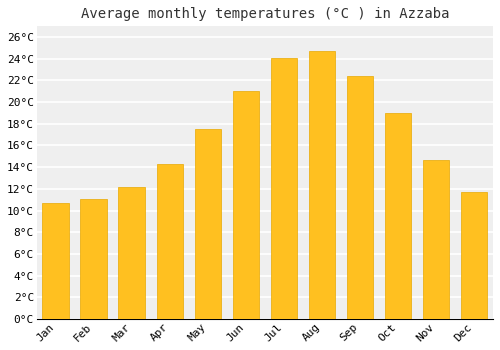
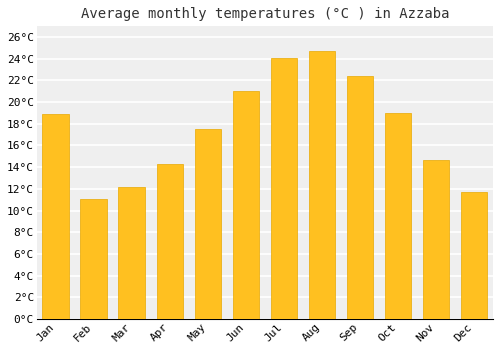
Jan: 10.7°C -> 18.9°C
